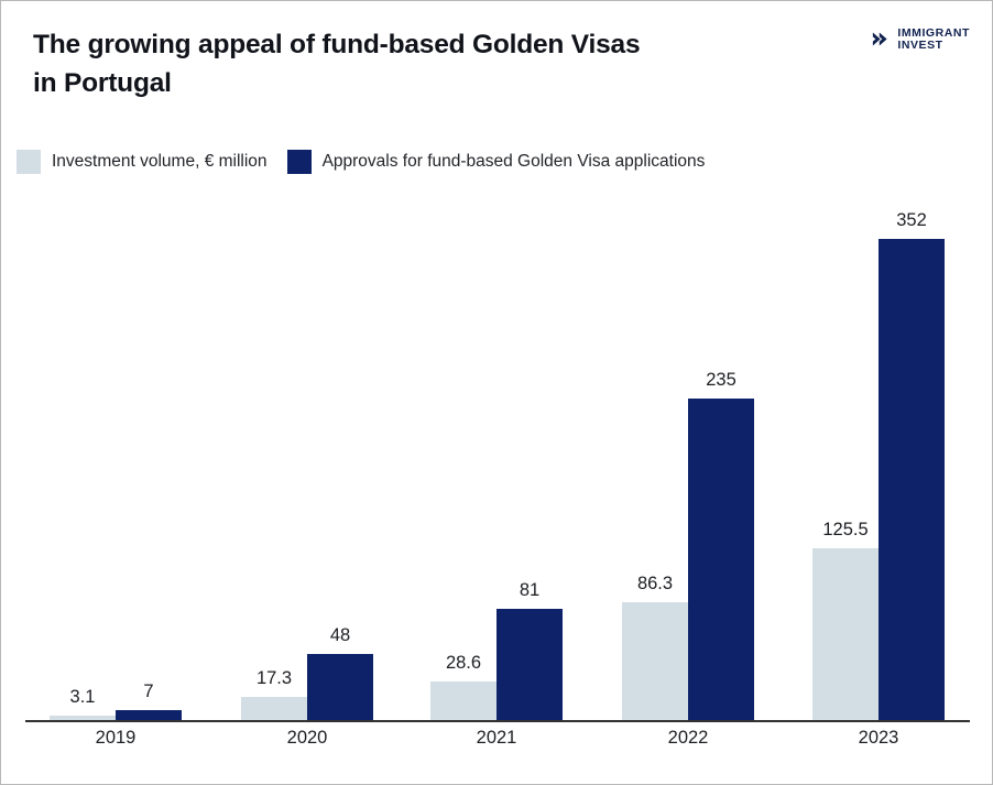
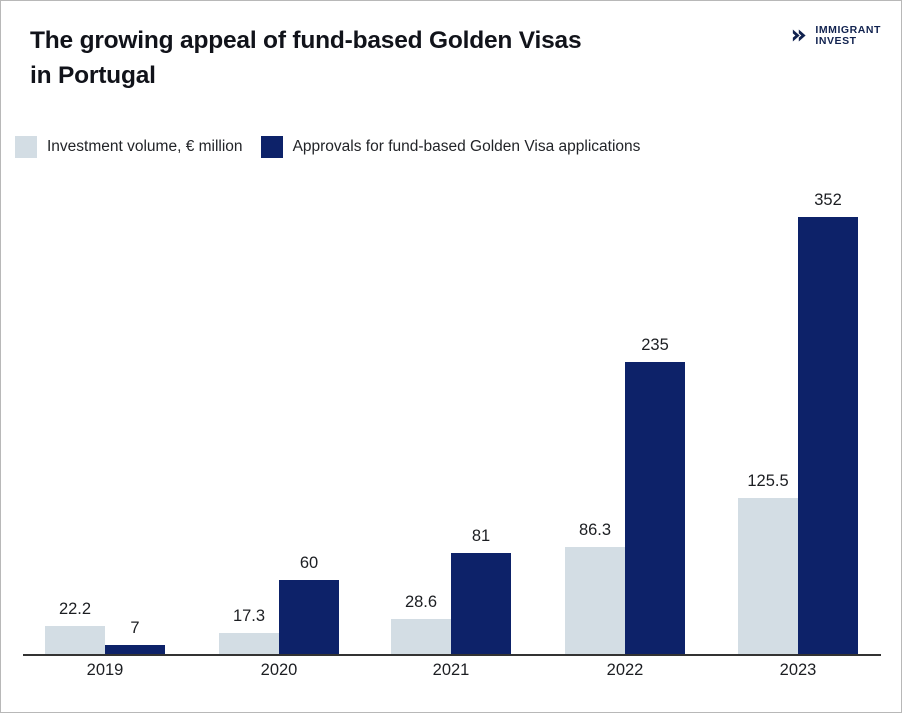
Investment volume, € million/2019: 3.1 -> 22.2
Approvals for fund-based Golden Visa applications/2020: 48 -> 60
